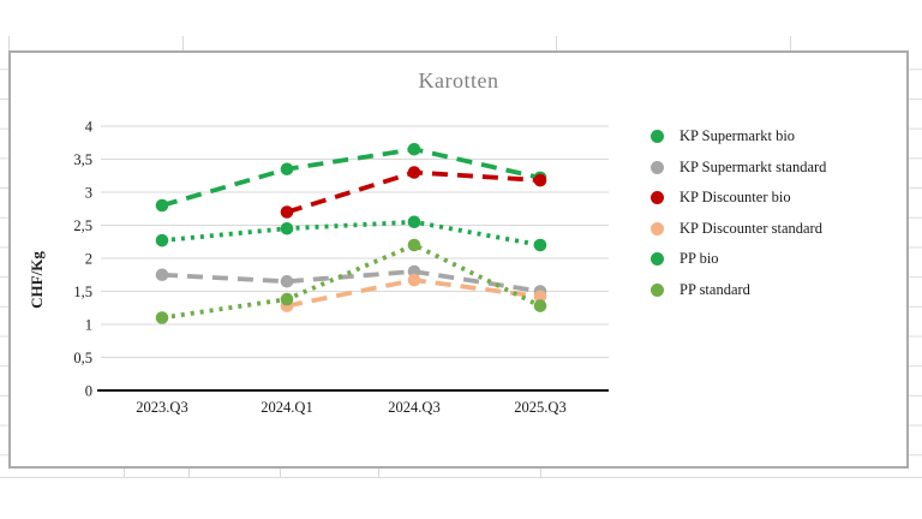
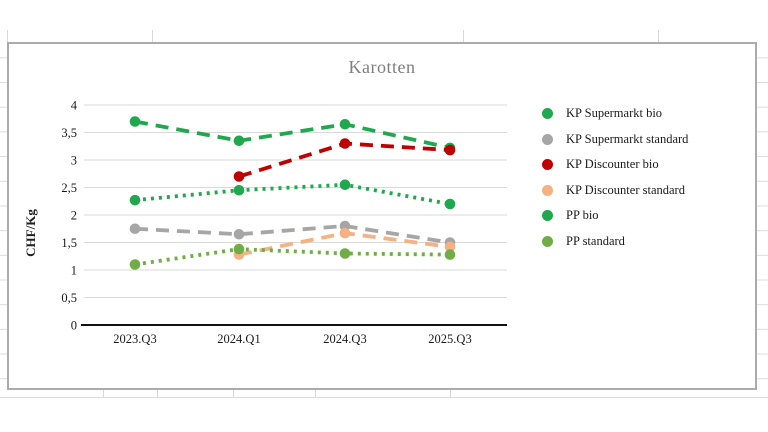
KP Supermarkt bio/2023.Q3: 2.8 -> 3.7
PP standard/2024.Q3: 2.2 -> 1.3
